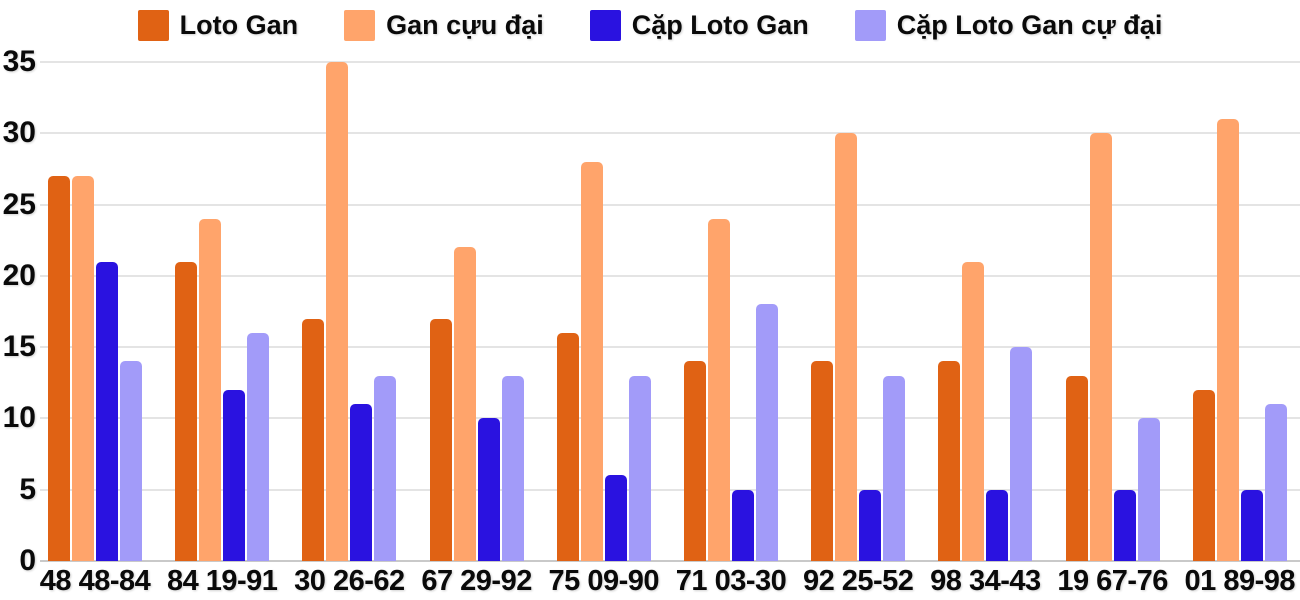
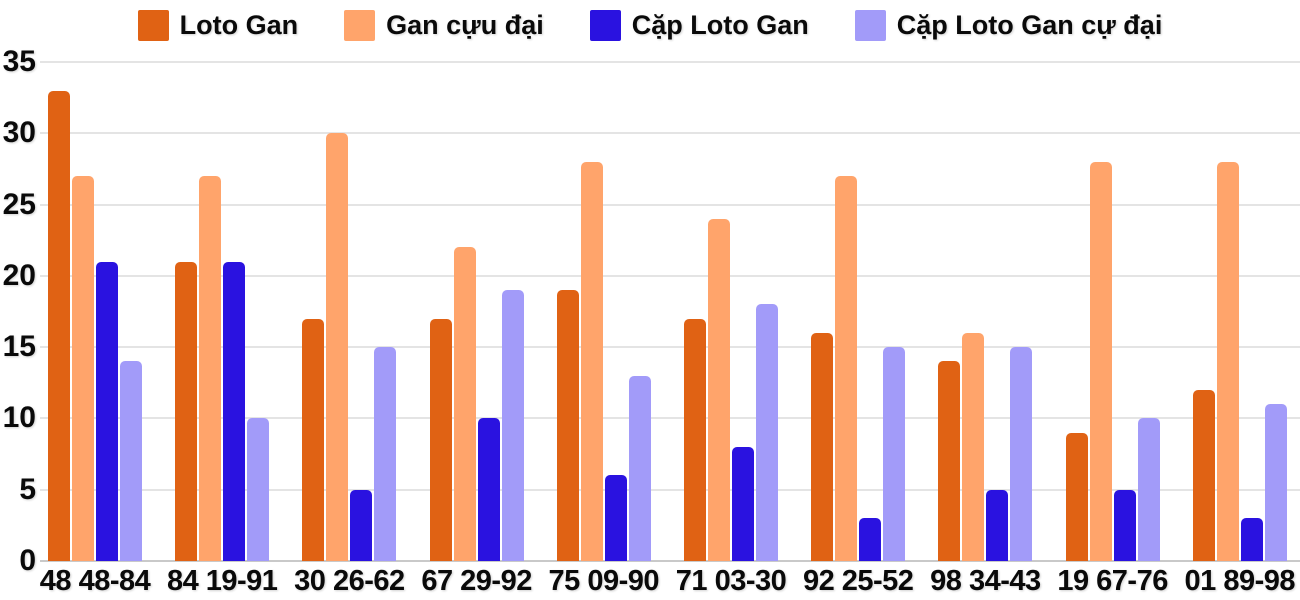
Loto Gan/48 48-84: 27 -> 33
Gan cựu đại/84 19-91: 24 -> 27
Cặp Loto Gan/84 19-91: 12 -> 21
Cặp Loto Gan cự đại/84 19-91: 16 -> 10
Gan cựu đại/30 26-62: 35 -> 30
Cặp Loto Gan/30 26-62: 11 -> 5
Cặp Loto Gan cự đại/30 26-62: 13 -> 15
Cặp Loto Gan cự đại/67 29-92: 13 -> 19
Loto Gan/75 09-90: 16 -> 19
Loto Gan/71 03-30: 14 -> 17
Cặp Loto Gan/71 03-30: 5 -> 8
Loto Gan/92 25-52: 14 -> 16
Gan cựu đại/92 25-52: 30 -> 27
Cặp Loto Gan/92 25-52: 5 -> 3
Cặp Loto Gan cự đại/92 25-52: 13 -> 15
Gan cựu đại/98 34-43: 21 -> 16
Loto Gan/19 67-76: 13 -> 9
Gan cựu đại/19 67-76: 30 -> 28
Gan cựu đại/01 89-98: 31 -> 28
Cặp Loto Gan/01 89-98: 5 -> 3
